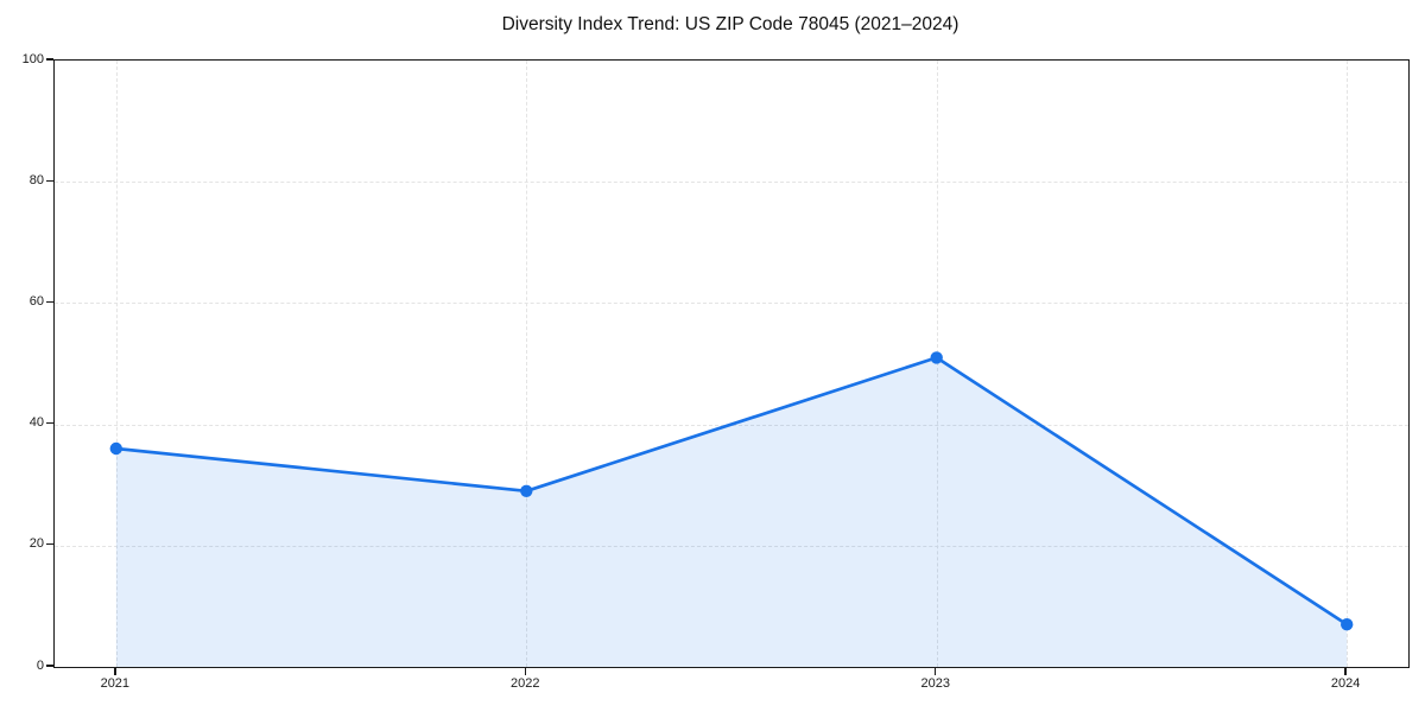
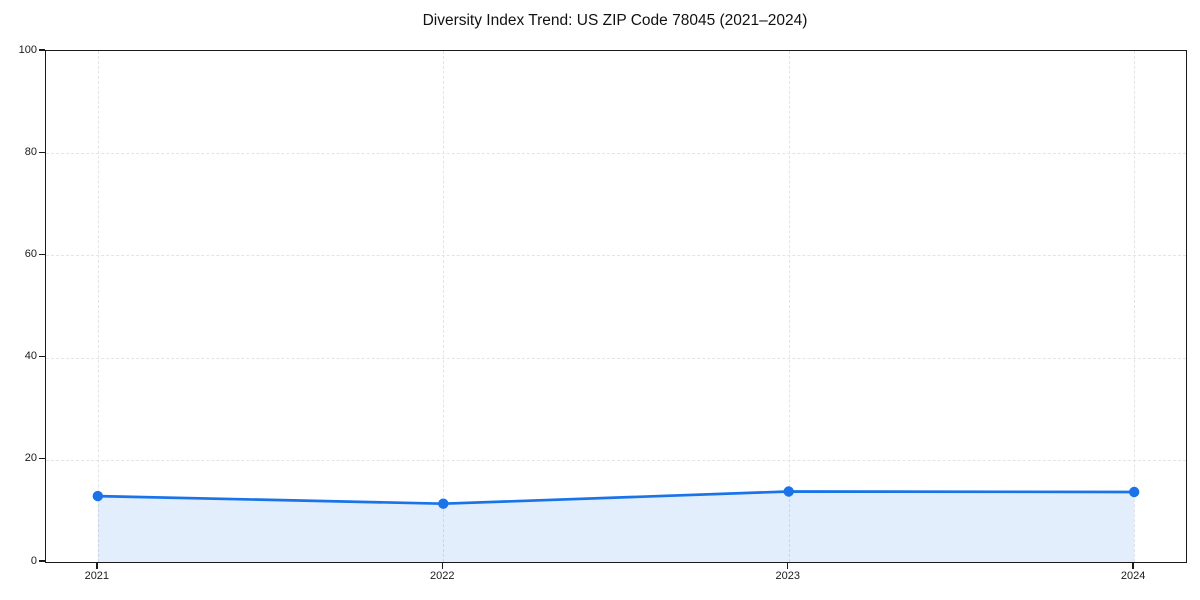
2021: 36 -> 13
2022: 29 -> 11
2023: 51 -> 14
2024: 7 -> 14
